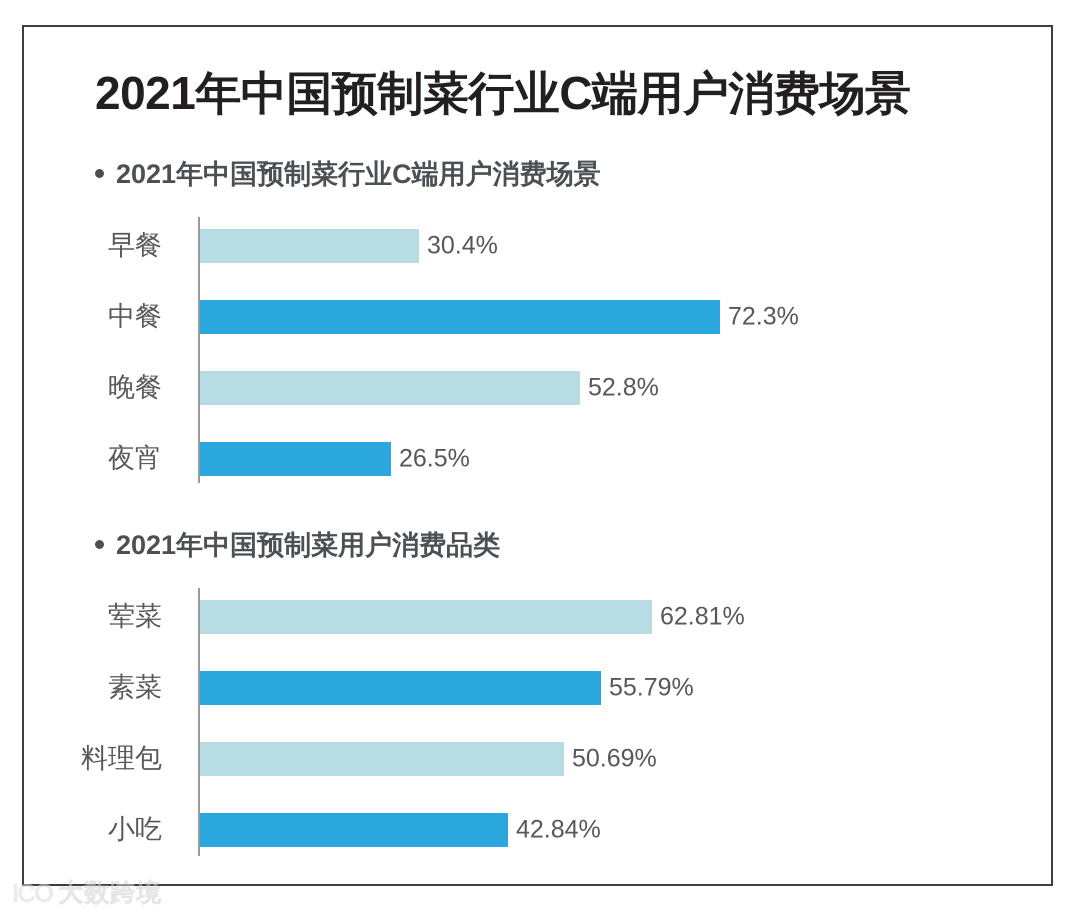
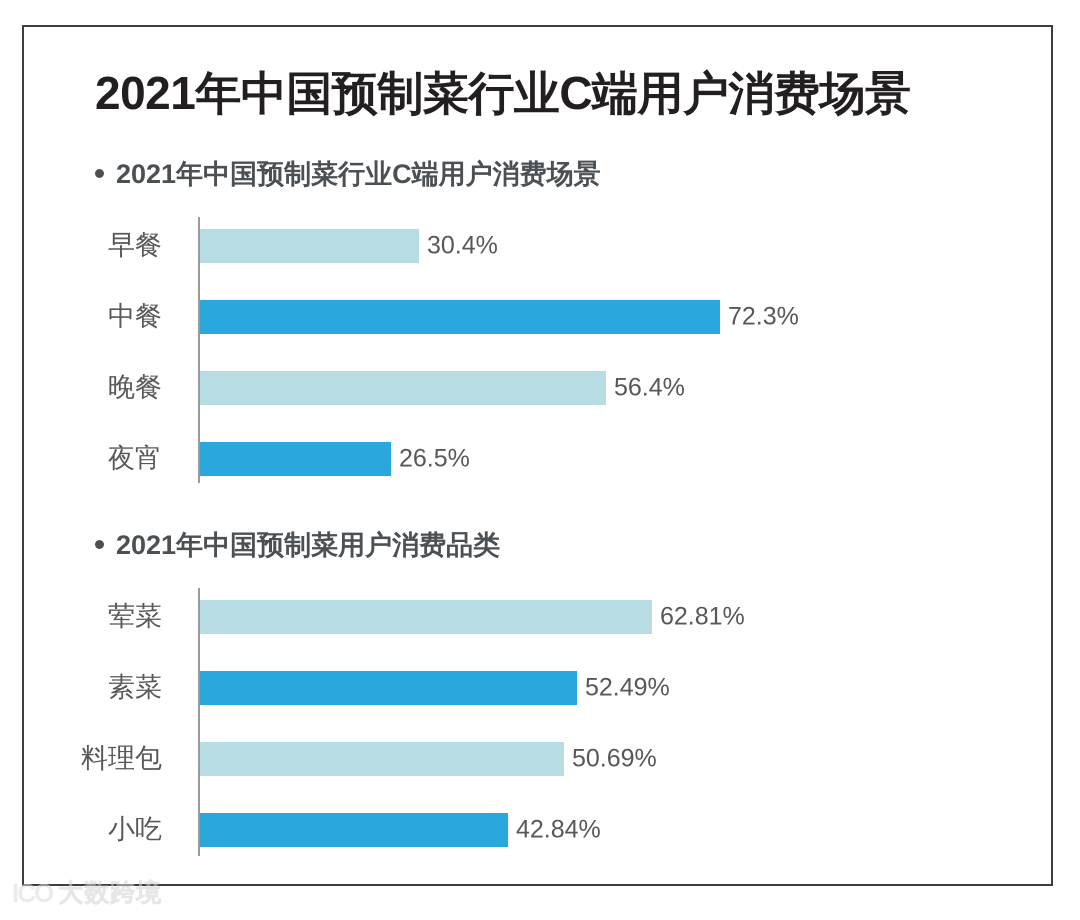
2021年中国预制菜行业C端用户消费场景/晚餐: 52.8% -> 56.4%
2021年中国预制菜用户消费品类/素菜: 55.79% -> 52.49%
